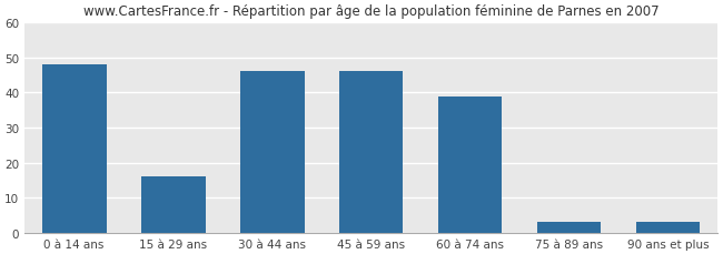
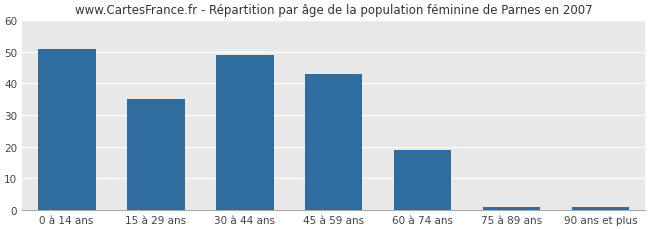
0 à 14 ans: 48 -> 51
15 à 29 ans: 16 -> 35
30 à 44 ans: 46 -> 49
45 à 59 ans: 46 -> 43
60 à 74 ans: 39 -> 19
75 à 89 ans: 3 -> 1
90 ans et plus: 3 -> 1
